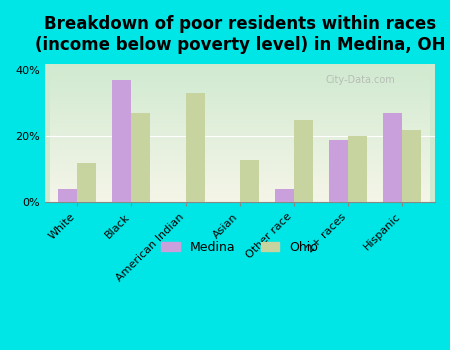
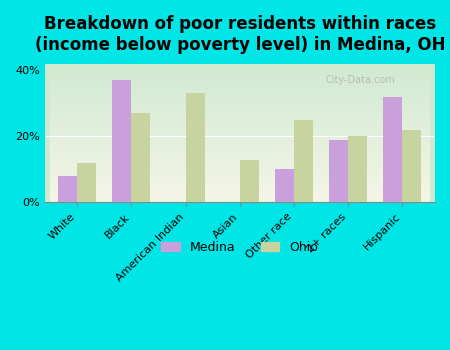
Medina/White: 4% -> 8%
Medina/Other race: 4% -> 10%
Medina/Hispanic: 27% -> 32%
